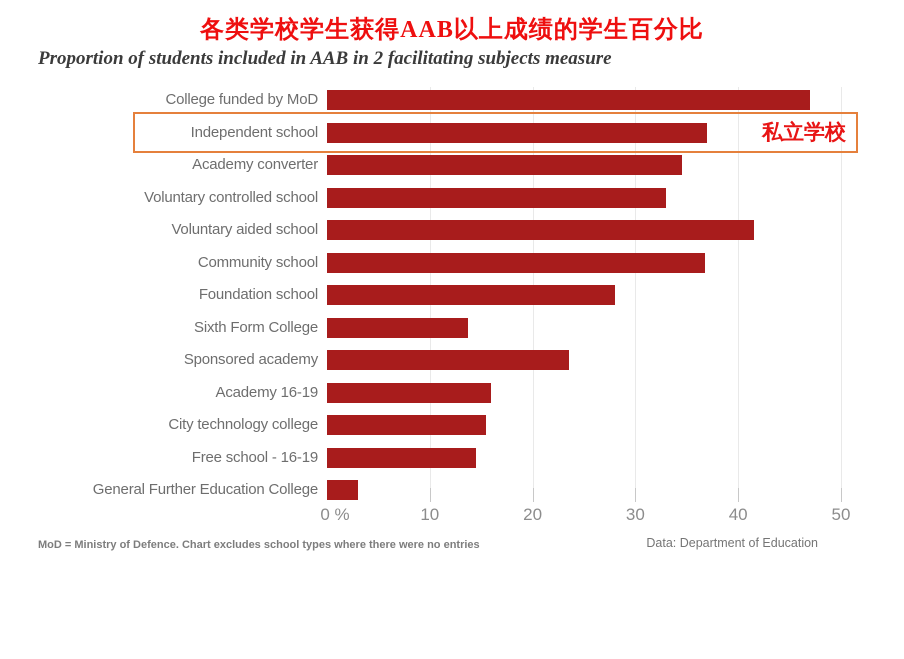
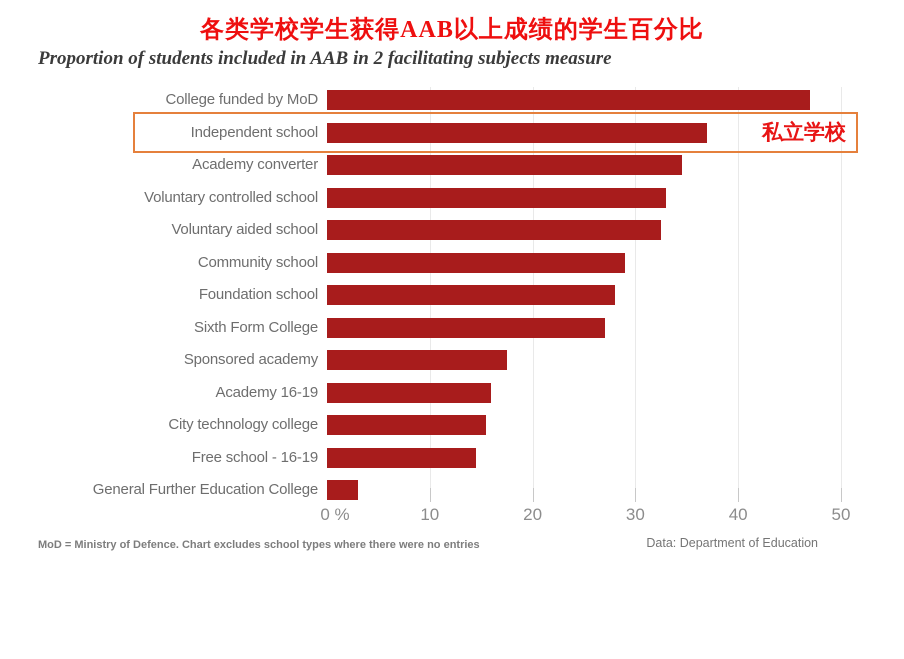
Voluntary aided school: 41.5 -> 32.5
Community school: 36.8 -> 29.0
Sixth Form College: 13.7 -> 27.0
Sponsored academy: 23.5 -> 17.5
